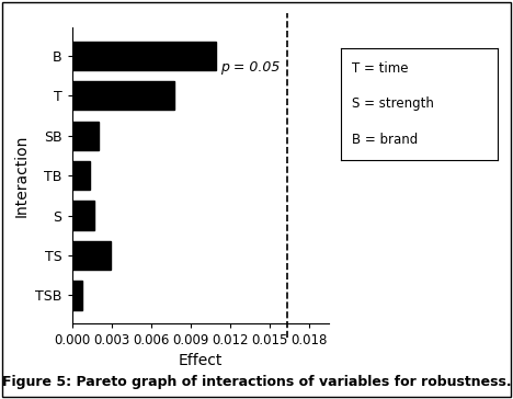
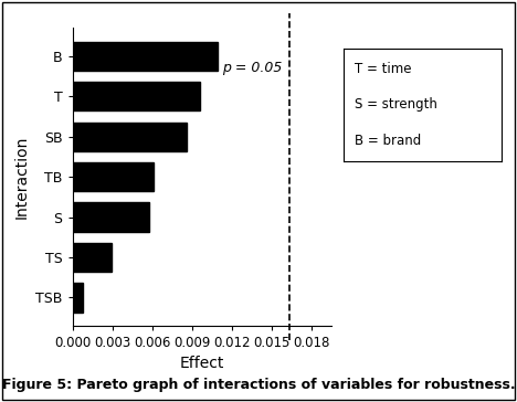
T: 0.0078 -> 0.0097
SB: 0.0020 -> 0.0086
TB: 0.0014 -> 0.0061
S: 0.0017 -> 0.0057
